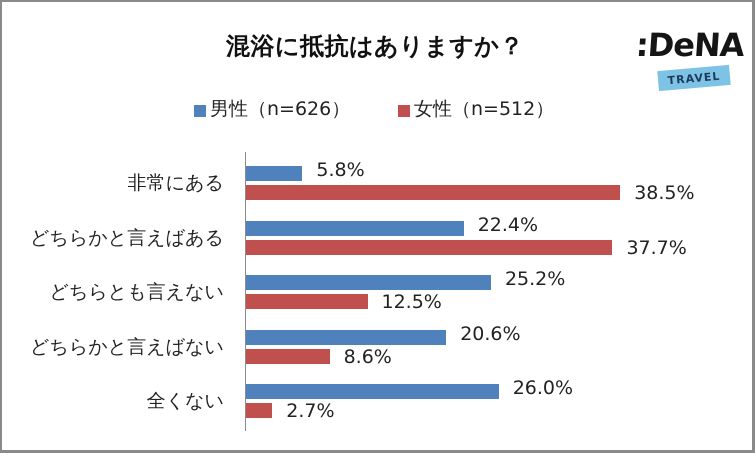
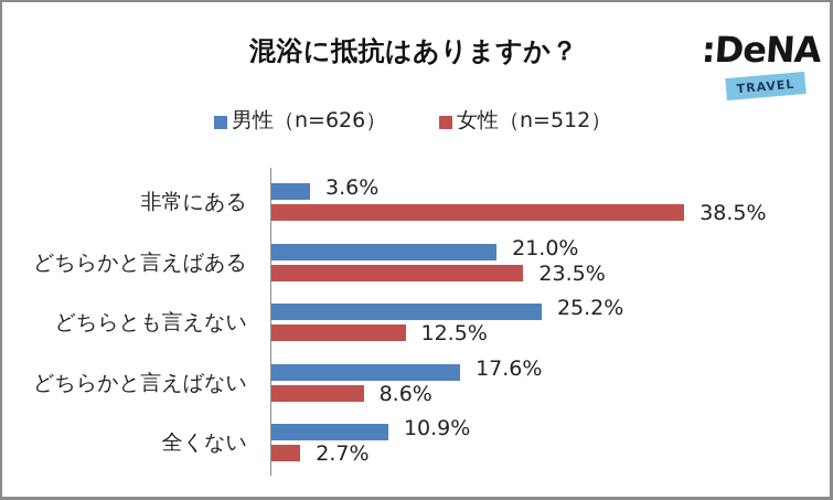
男性（n=626）/非常にある: 5.8% -> 3.6%
男性（n=626）/どちらかと言えばある: 22.4% -> 21.0%
女性（n=512）/どちらかと言えばある: 37.7% -> 23.5%
男性（n=626）/どちらかと言えばない: 20.6% -> 17.6%
男性（n=626）/全くない: 26.0% -> 10.9%
